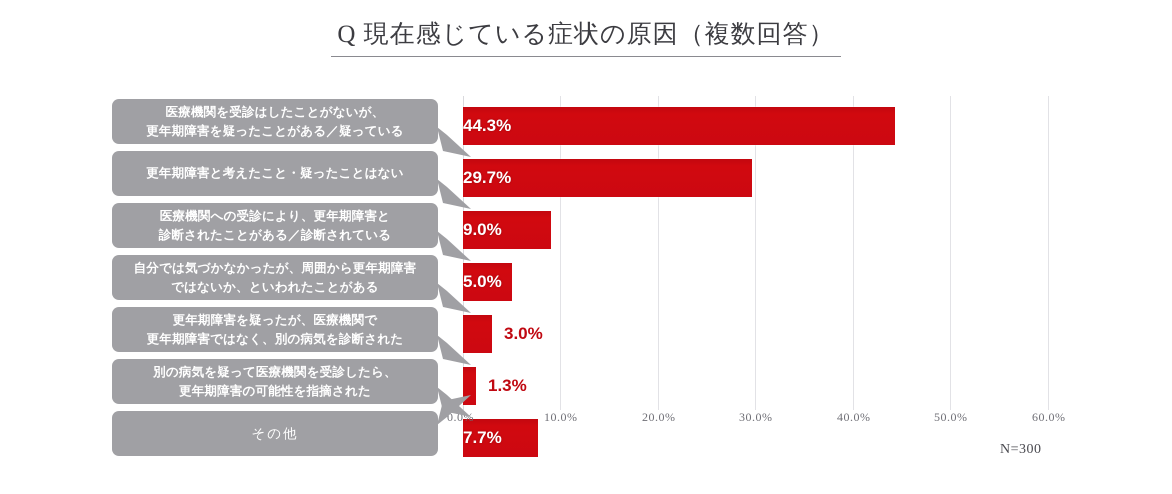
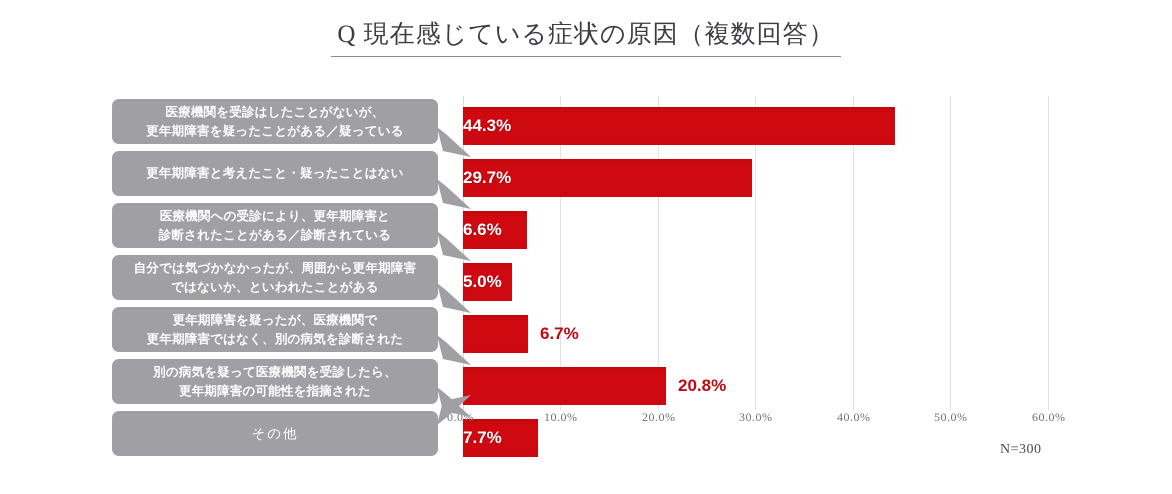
医療機関への受診により、更年期障害と 診断されたことがある／診断されている: 9.0% -> 6.6%
更年期障害を疑ったが、医療機関で 更年期障害ではなく、別の病気を診断された: 3.0% -> 6.7%
別の病気を疑って医療機関を受診したら、 更年期障害の可能性を指摘された: 1.3% -> 20.8%
